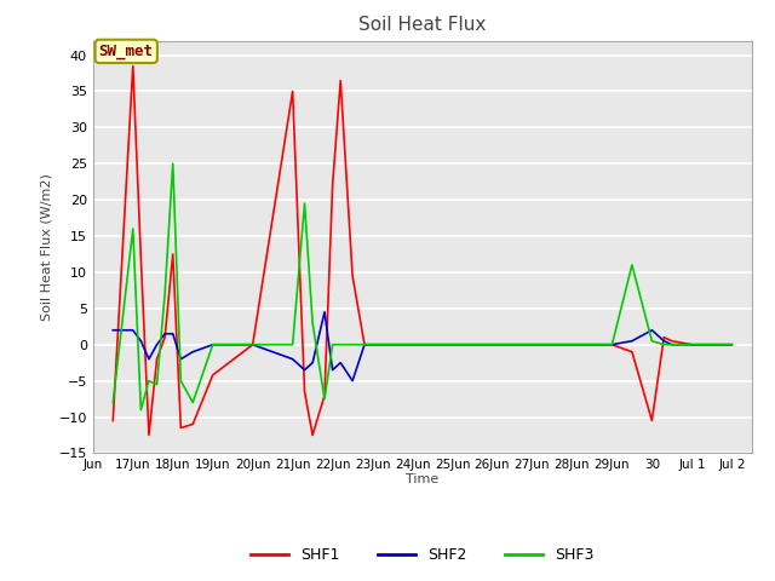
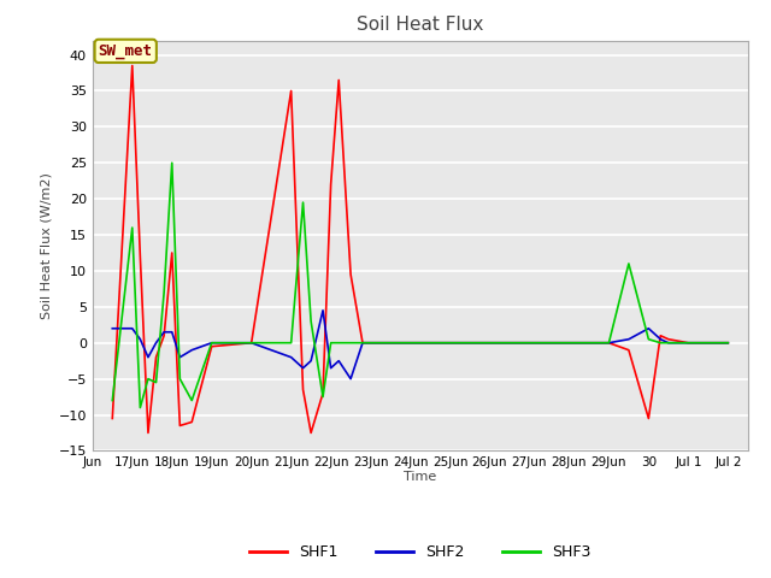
SHF1/19Jun: -4.2 -> -0.5
